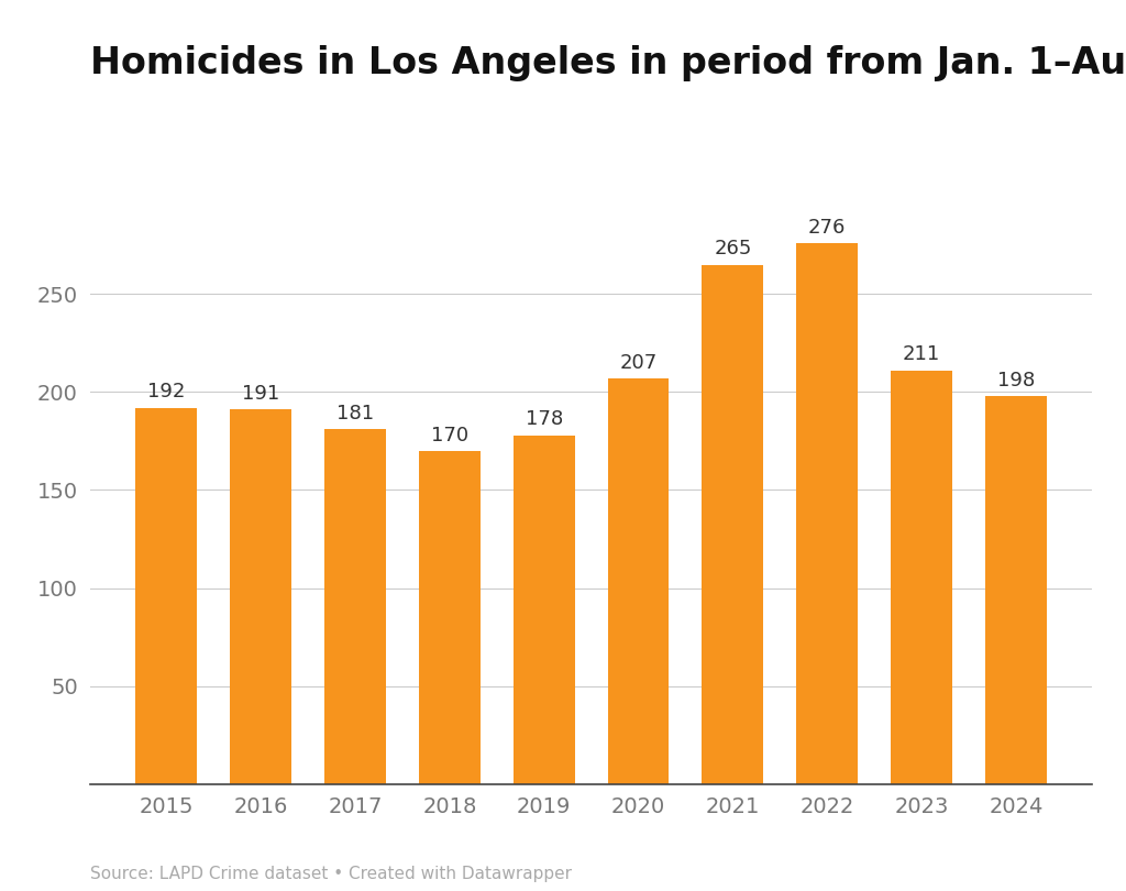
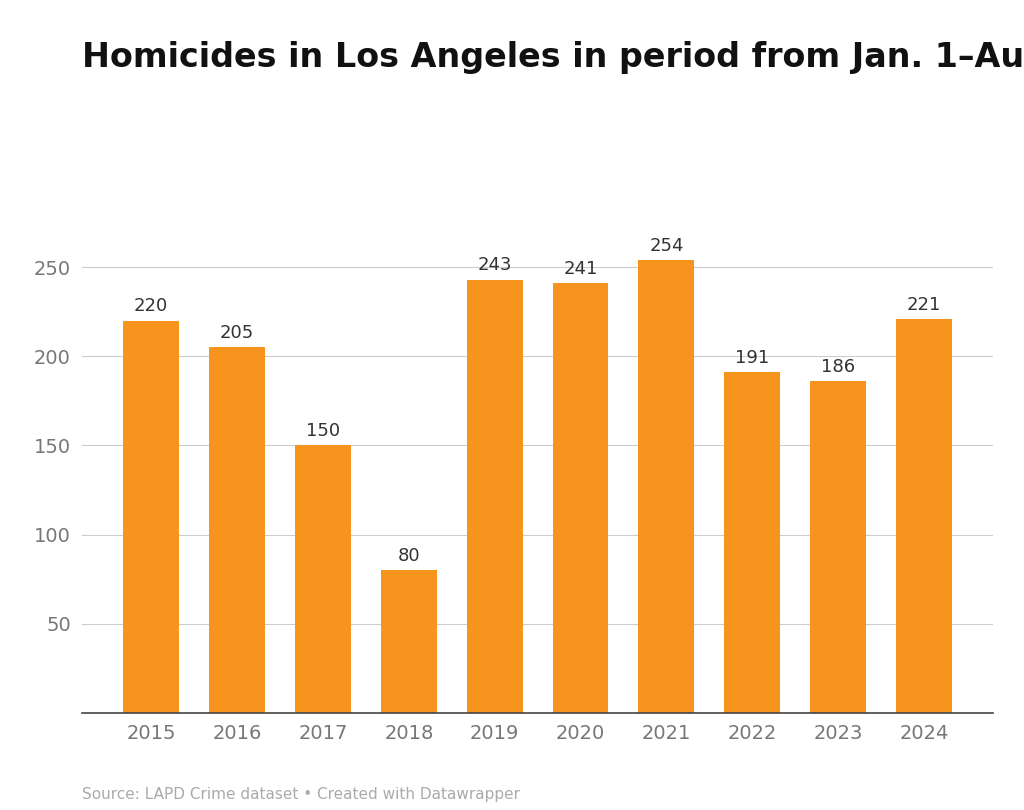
2015: 192 -> 220
2016: 191 -> 205
2017: 181 -> 150
2018: 170 -> 80
2019: 178 -> 243
2020: 207 -> 241
2021: 265 -> 254
2022: 276 -> 191
2023: 211 -> 186
2024: 198 -> 221
